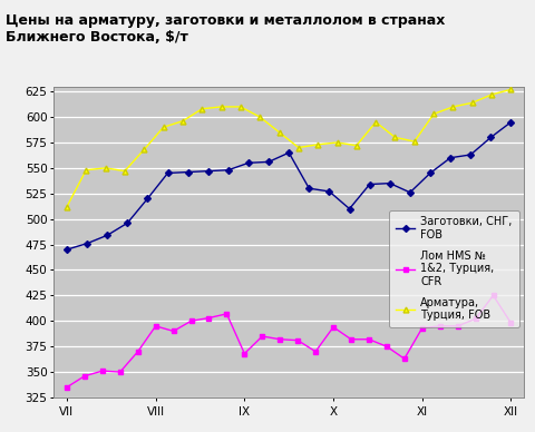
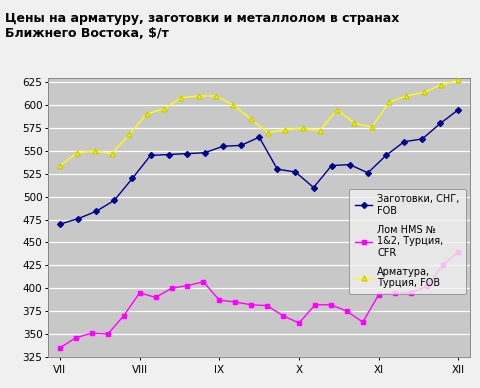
Арматура, Турция, FOB/VII: 512 -> 534
Лом HMS № 1&2, Турция, CFR/IX: 368 -> 387
Лом HMS № 1&2, Турция, CFR/X: 394 -> 362
Лом HMS № 1&2, Турция, CFR/XII: 398 -> 440
